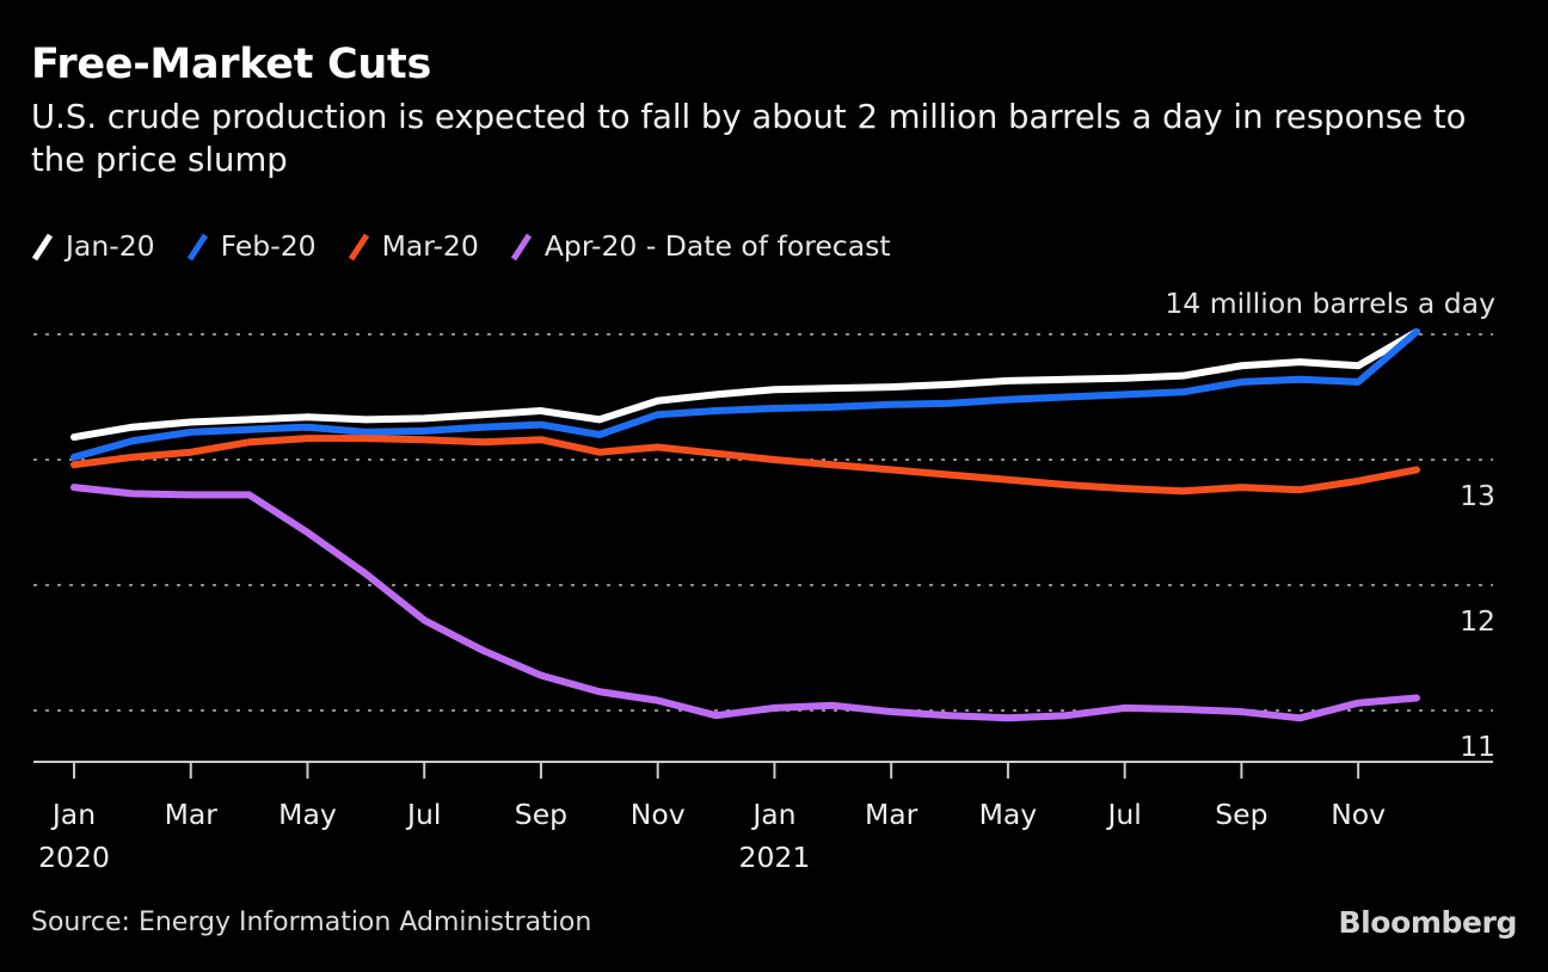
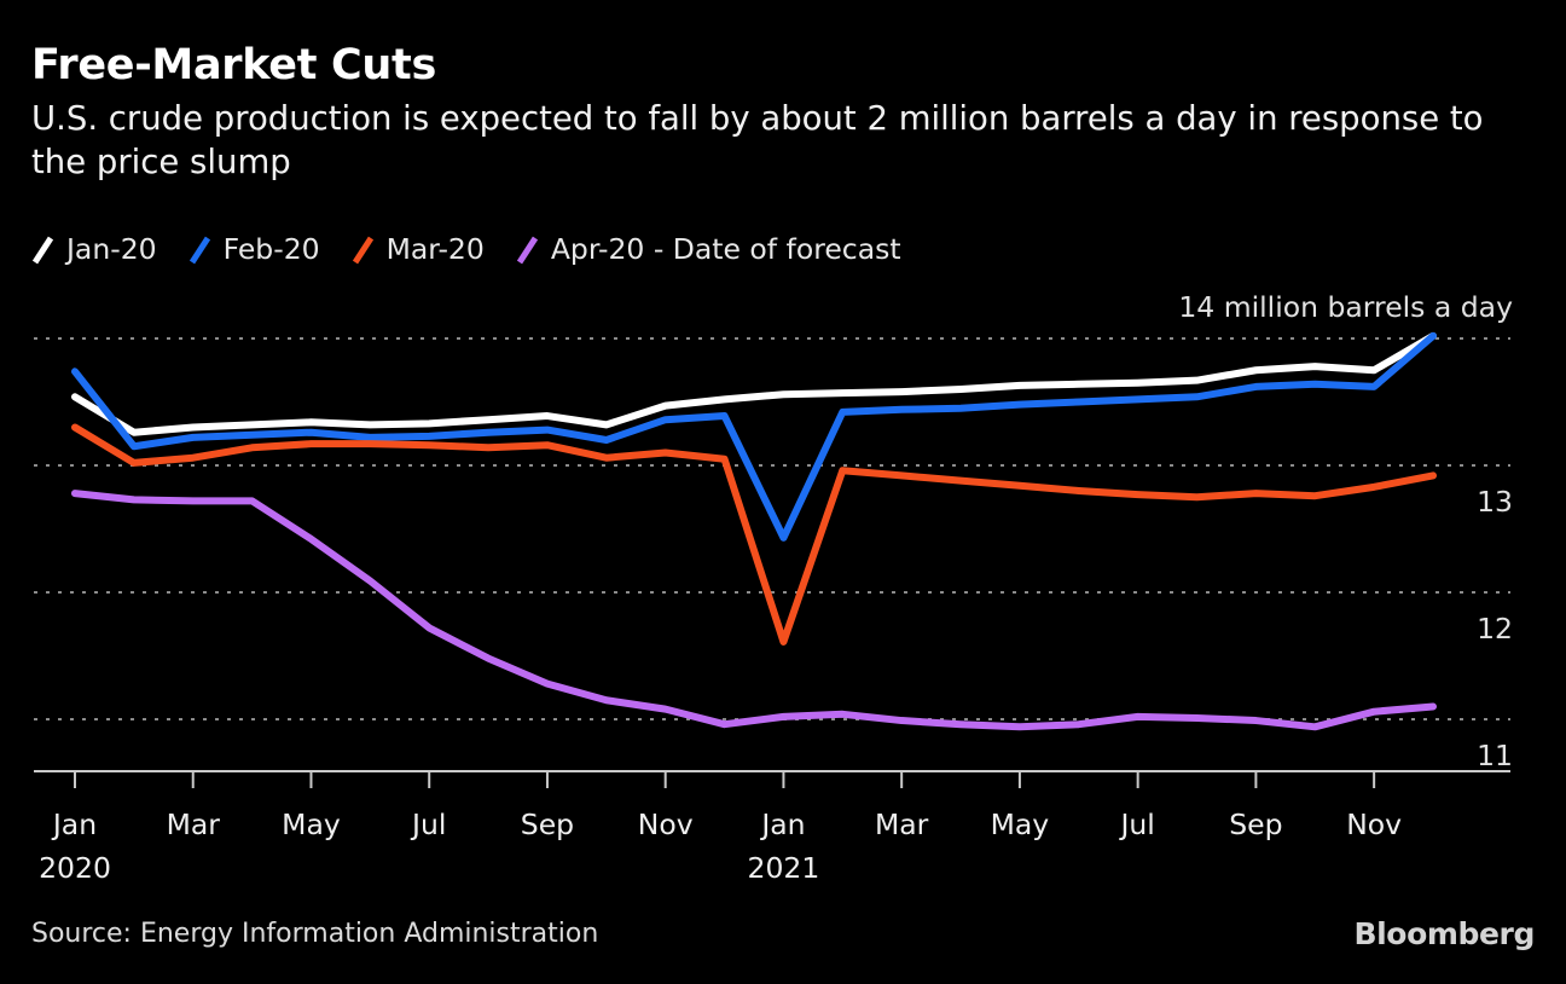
Jan-20/Jan 2020: 13.18 -> 13.54
Feb-20/Jan 2020: 13.02 -> 13.74
Mar-20/Jan 2020: 12.96 -> 13.30
Feb-20/Jan 2021: 13.41 -> 12.43
Mar-20/Jan 2021: 13.00 -> 11.61
